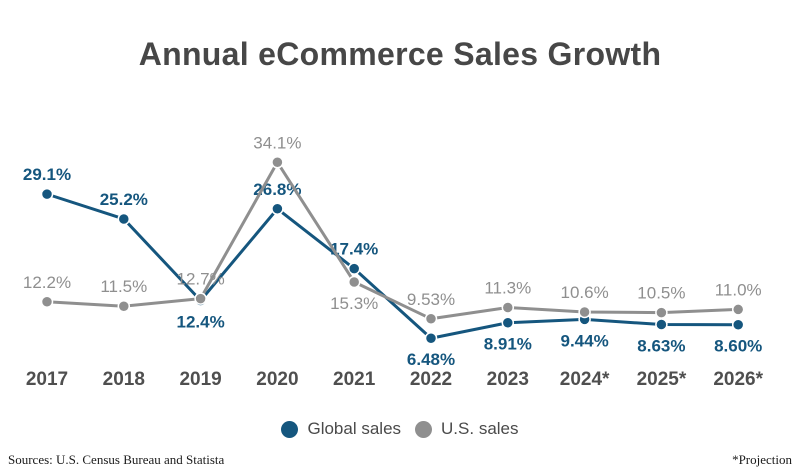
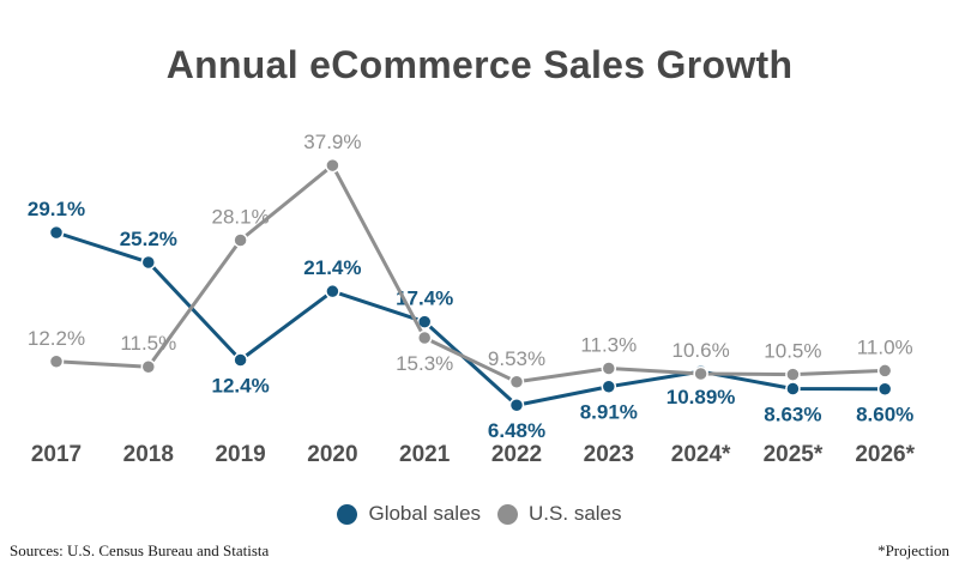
U.S. sales/2019: 12.7% -> 28.1%
Global sales/2020: 26.8% -> 21.4%
U.S. sales/2020: 34.1% -> 37.9%
Global sales/2024*: 9.44% -> 10.89%
